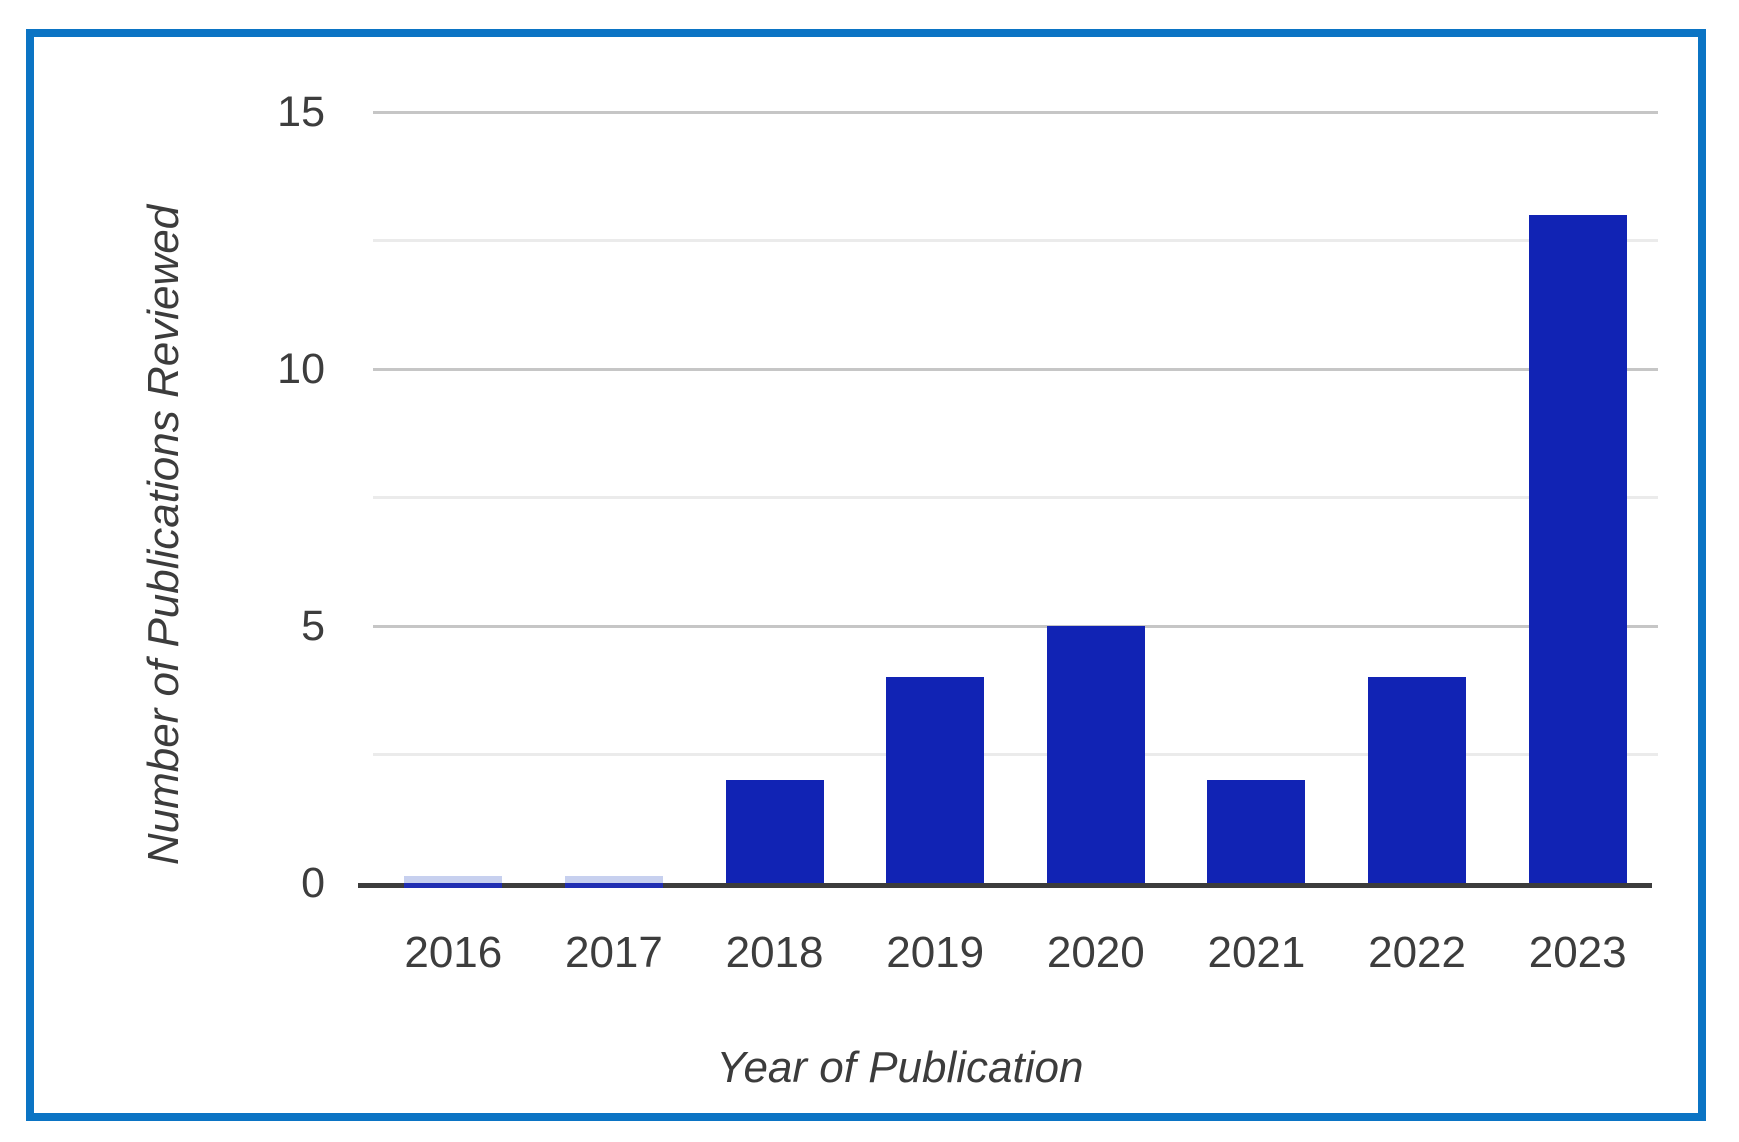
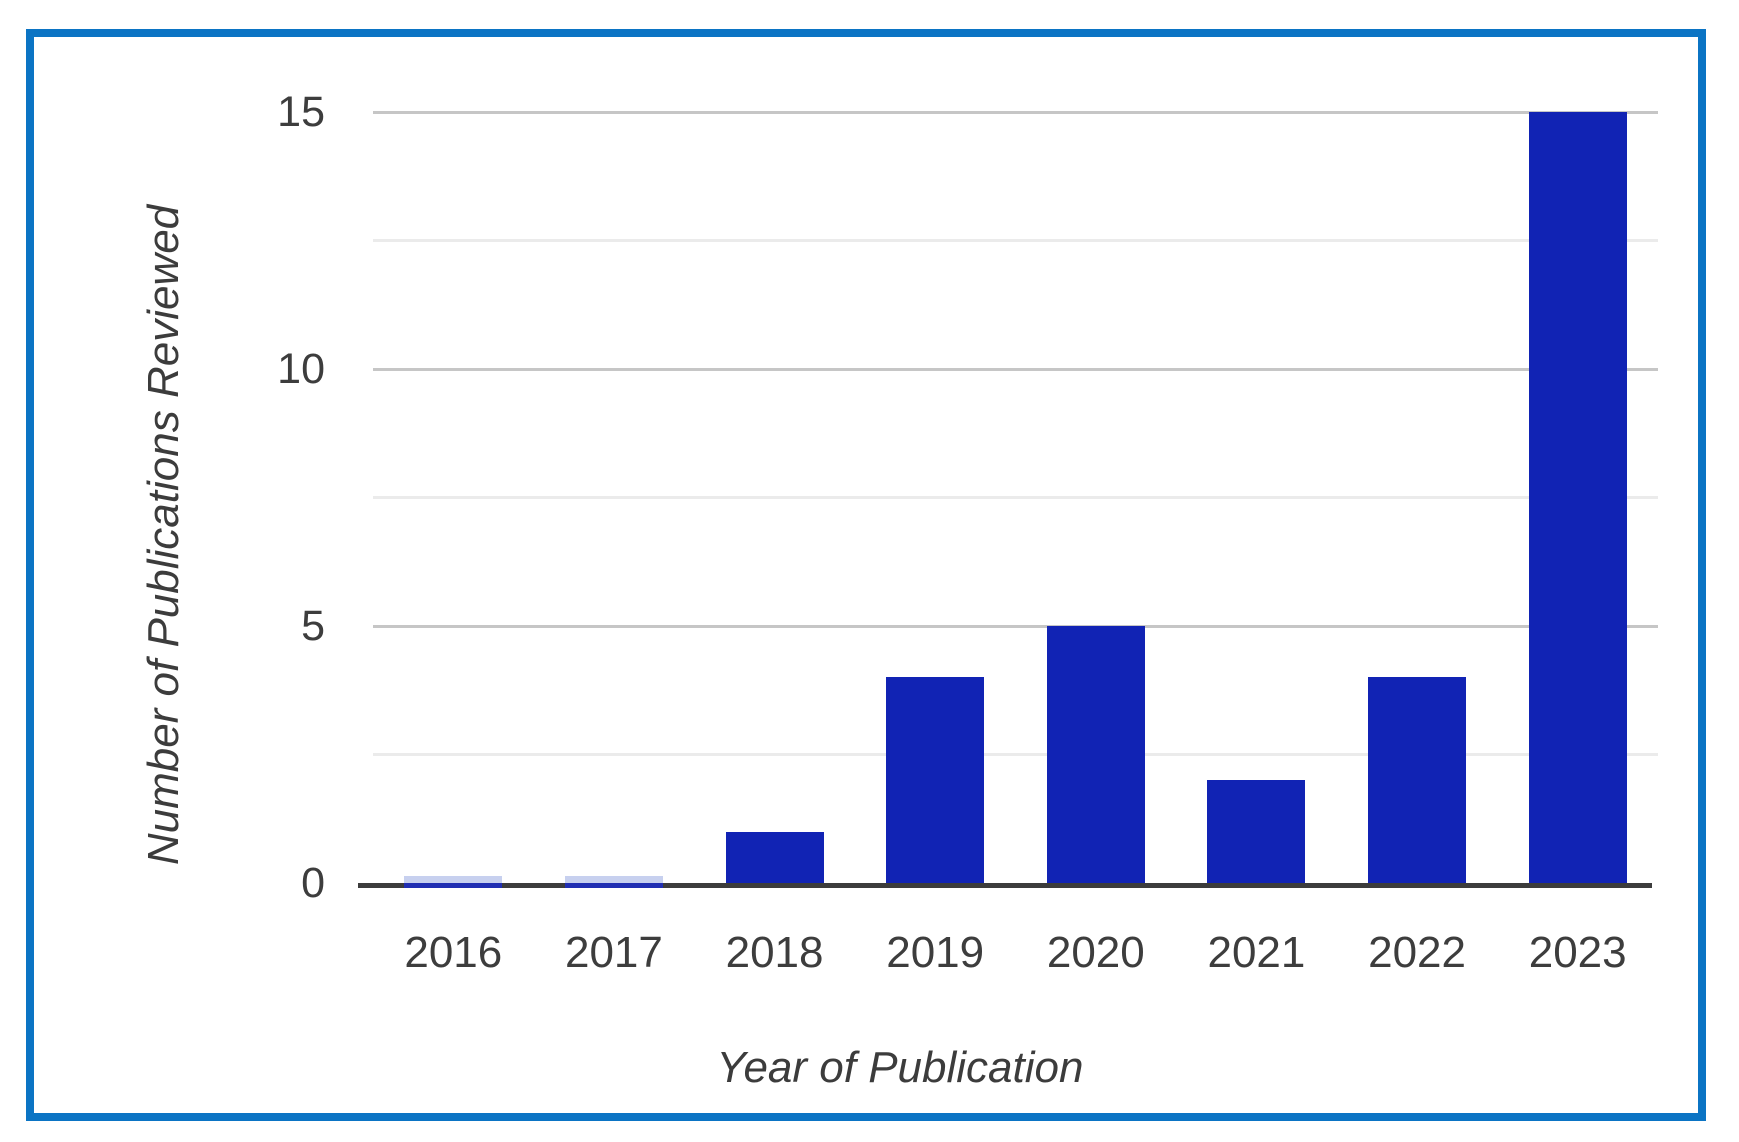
2018: 2 -> 1
2023: 13 -> 15
